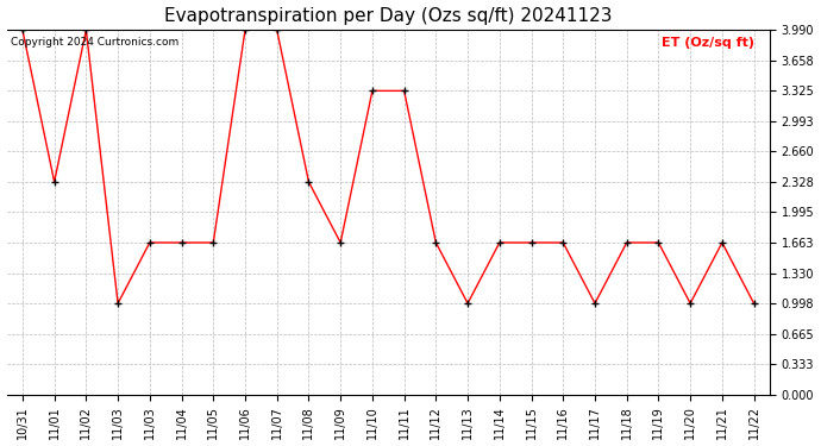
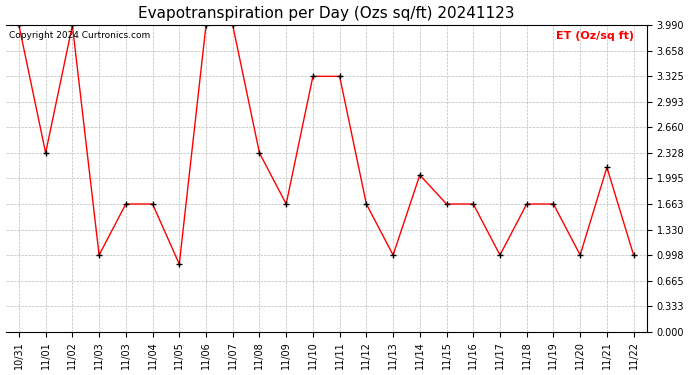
11/05: 1.66 -> 0.88
11/14: 1.66 -> 2.04
11/21: 1.66 -> 2.14
